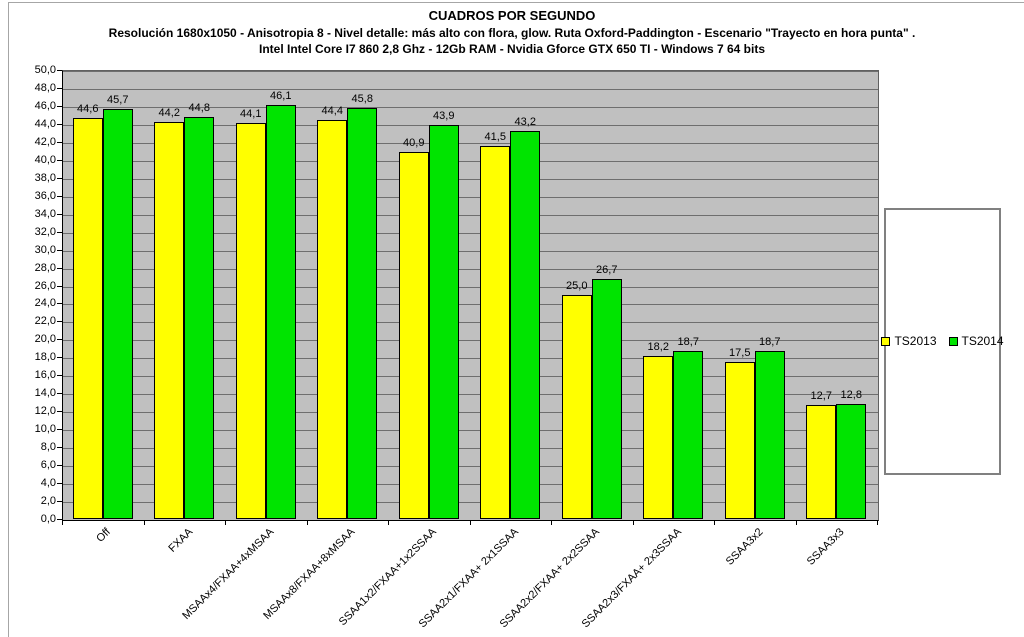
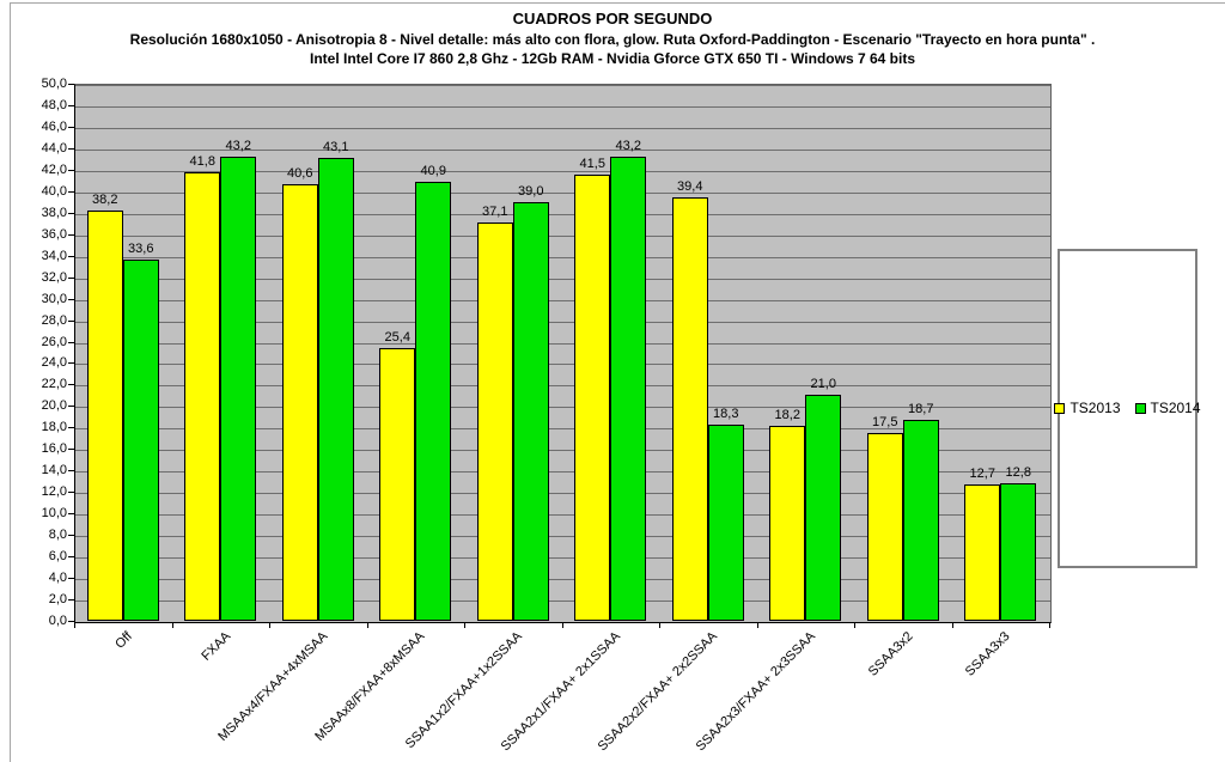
TS2013/Off: 44,6 -> 38,2
TS2014/Off: 45,7 -> 33,6
TS2013/FXAA: 44,2 -> 41,8
TS2014/FXAA: 44,8 -> 43,2
TS2013/MSAAx4/FXAA+4xMSAA: 44,1 -> 40,6
TS2014/MSAAx4/FXAA+4xMSAA: 46,1 -> 43,1
TS2013/MSAAx8/FXAA+8xMSAA: 44,4 -> 25,4
TS2014/MSAAx8/FXAA+8xMSAA: 45,8 -> 40,9
TS2013/SSAA1x2/FXAA+1x2SSAA: 40,9 -> 37,1
TS2014/SSAA1x2/FXAA+1x2SSAA: 43,9 -> 39,0
TS2013/SSAA2x2/FXAA+ 2x2SSAA: 25,0 -> 39,4
TS2014/SSAA2x2/FXAA+ 2x2SSAA: 26,7 -> 18,3
TS2014/SSAA2x3/FXAA+ 2x3SSAA: 18,7 -> 21,0
